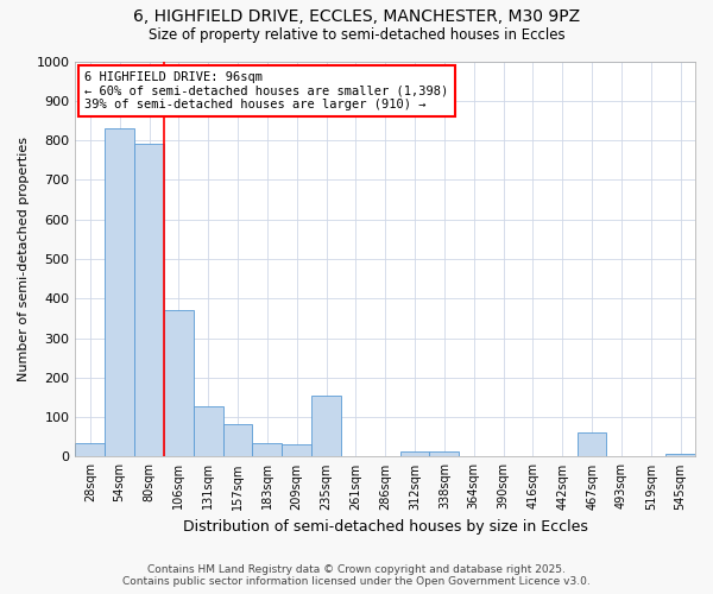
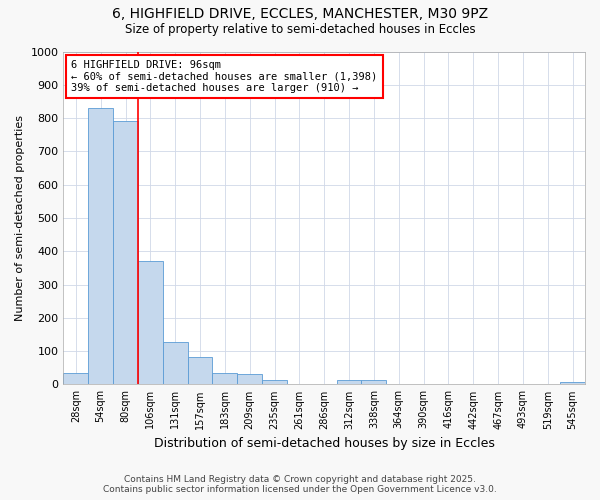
235sqm: 155 -> 13
467sqm: 60 -> 1
